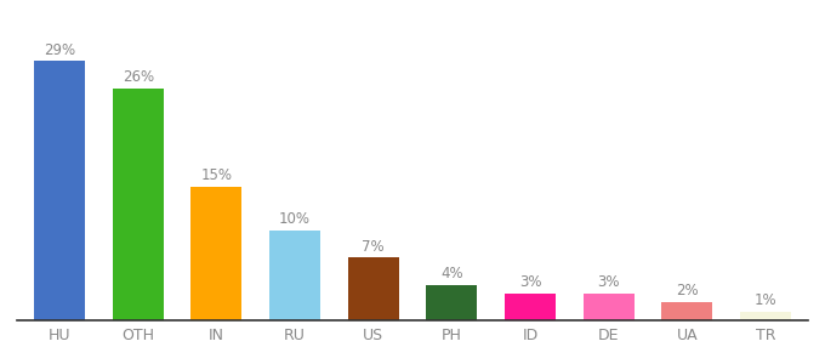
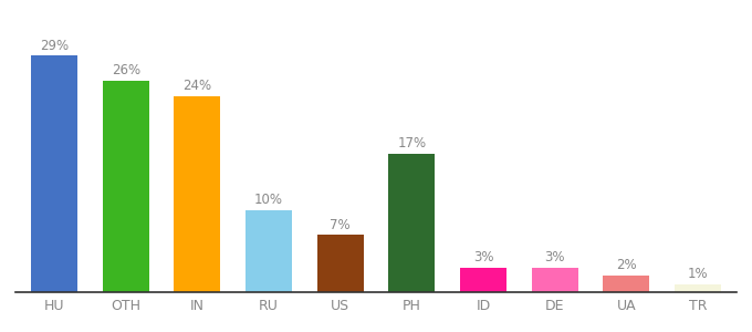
IN: 15% -> 24%
PH: 4% -> 17%
